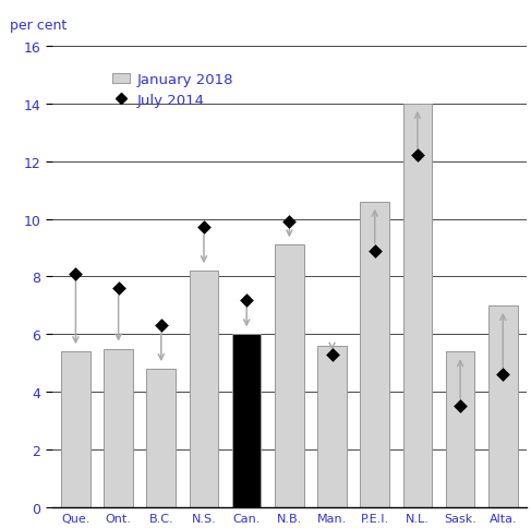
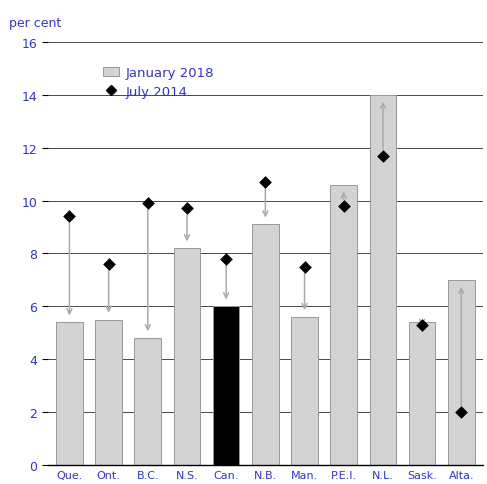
July 2014/Que.: 8.1 -> 9.4
July 2014/B.C.: 6.3 -> 9.9
July 2014/Can.: 7.2 -> 7.8
July 2014/N.B.: 9.9 -> 10.7
July 2014/Man.: 5.3 -> 7.5
July 2014/P.E.I.: 8.9 -> 9.8
July 2014/N.L.: 12.2 -> 11.7
July 2014/Sask.: 3.5 -> 5.3
July 2014/Alta.: 4.6 -> 2.0
